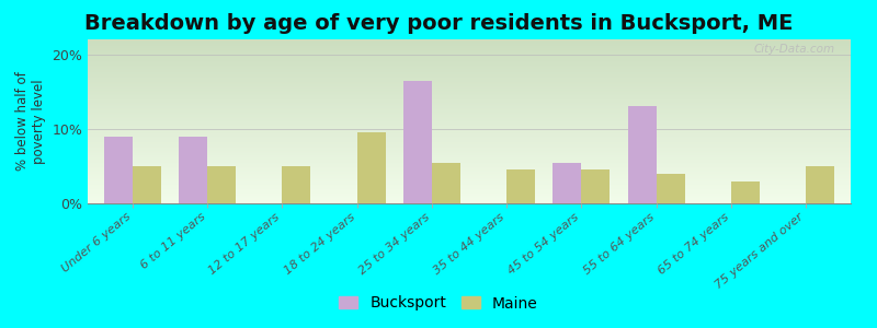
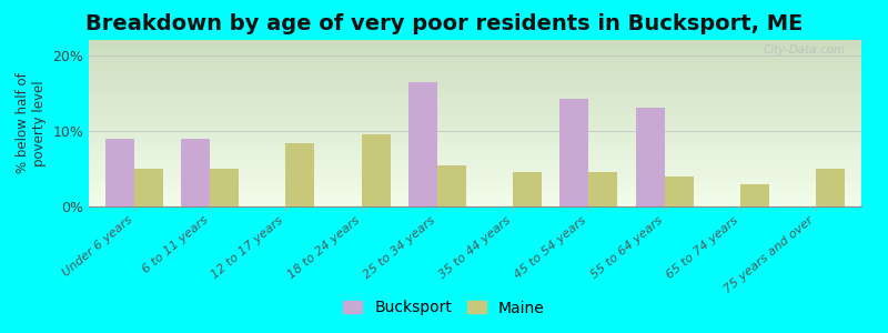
Maine/12 to 17 years: 5.0% -> 8.4%
Bucksport/45 to 54 years: 5.5% -> 14.2%
